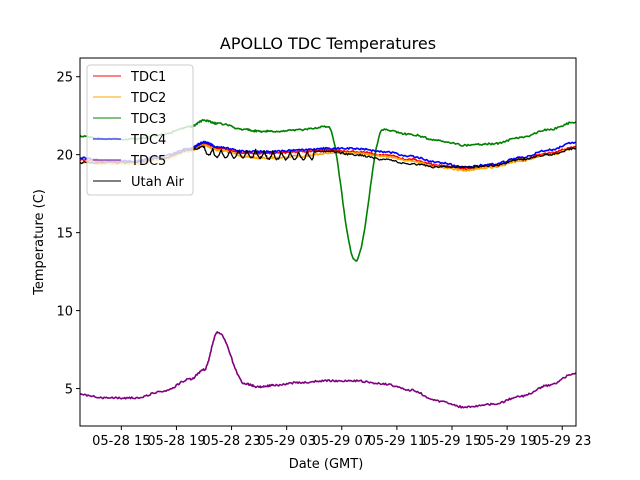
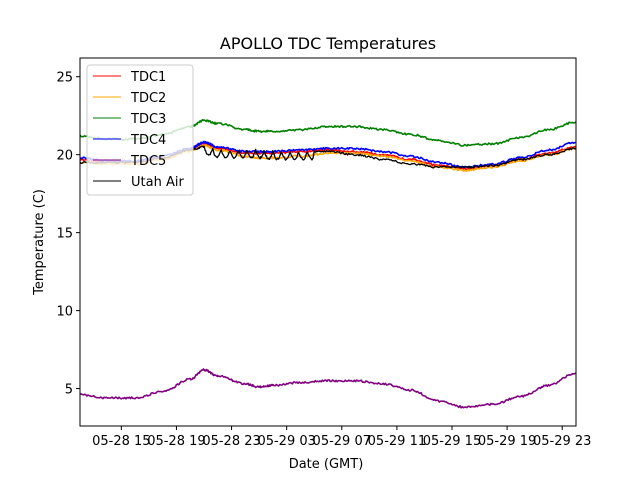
TDC5/10: 8.6 -> 5.8
TDC3/20: 13.2 -> 21.8
